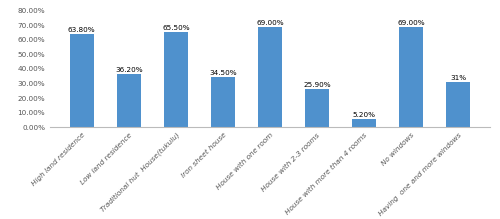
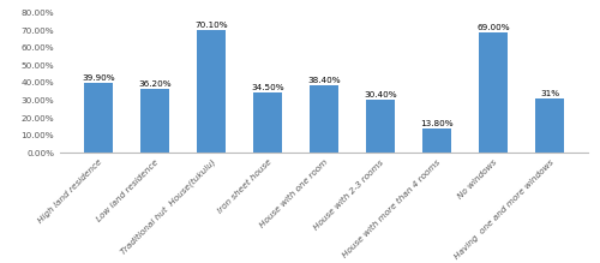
High land residence: 63.80% -> 39.90%
Traditional hut House(tukulu): 65.50% -> 70.10%
House with one room: 69.00% -> 38.40%
House with 2-3 rooms: 25.90% -> 30.40%
House with more than 4 rooms: 5.20% -> 13.80%
